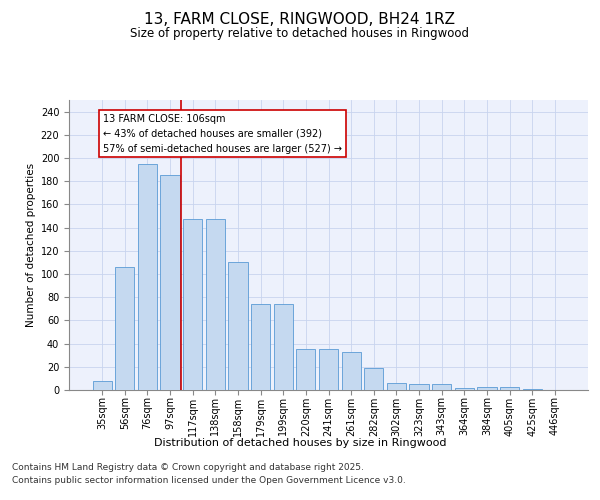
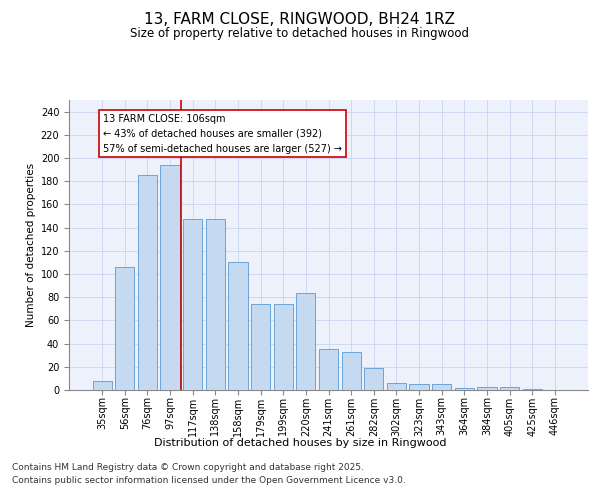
76sqm: 195 -> 185
97sqm: 185 -> 194
220sqm: 35 -> 84
